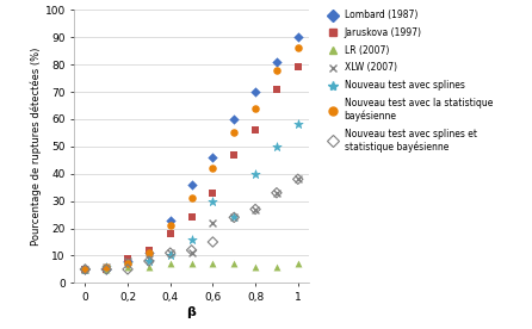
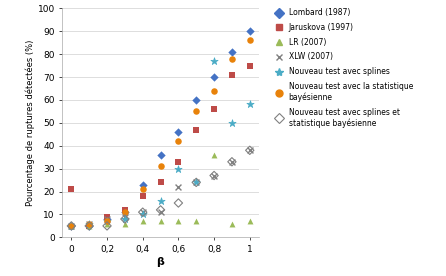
Jaruskova (1997)/0: 5 -> 21
LR (2007)/0,8: 6 -> 36
Nouveau test avec splines/0,8: 40 -> 77
Jaruskova (1997)/1: 79 -> 75
